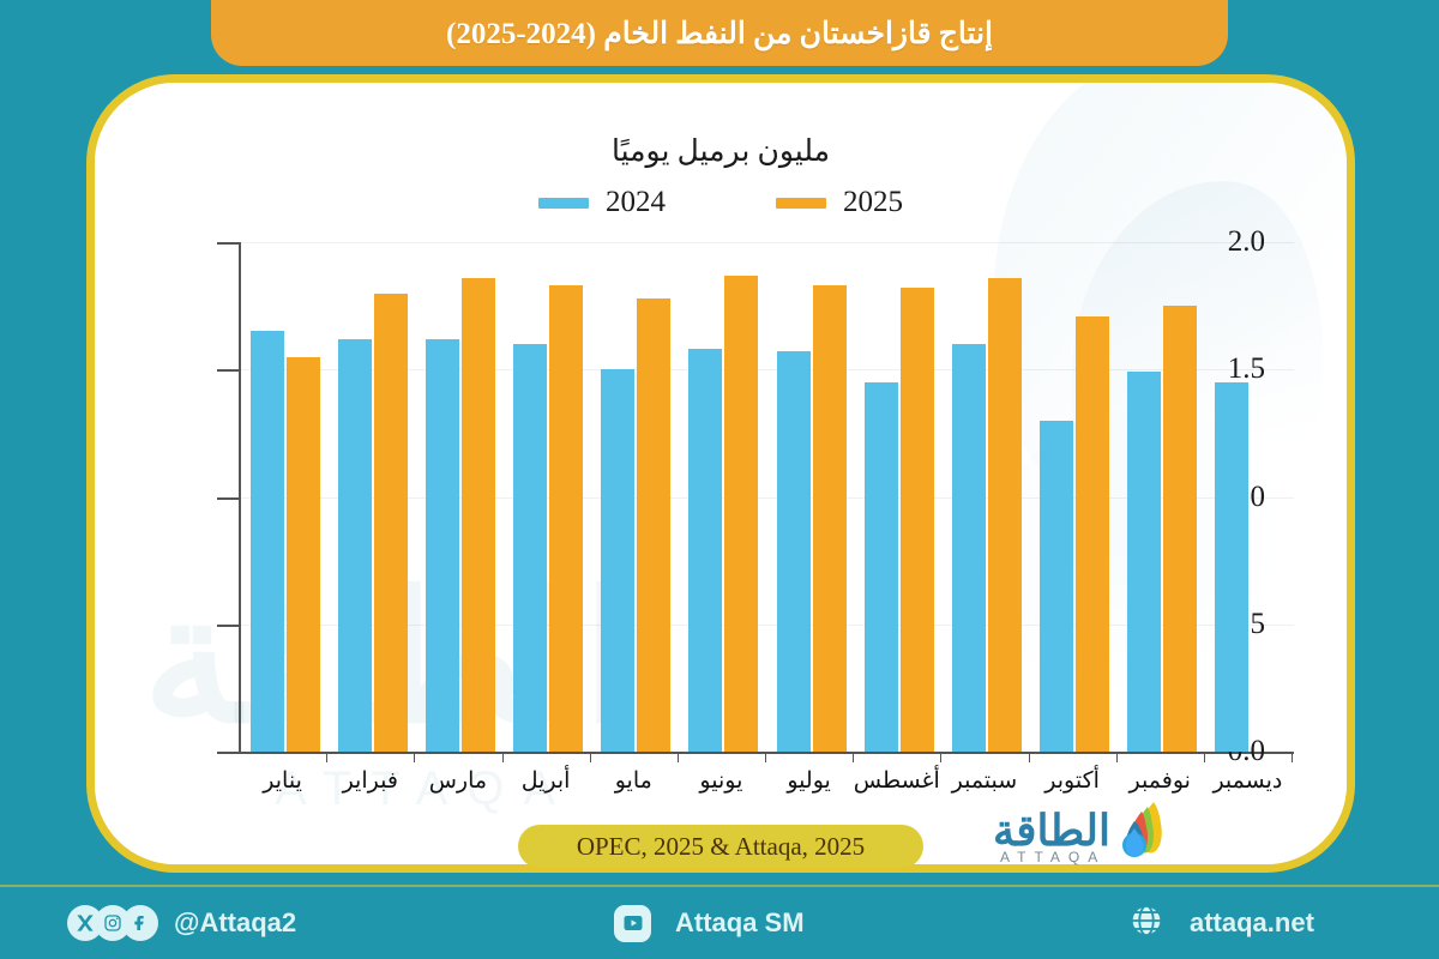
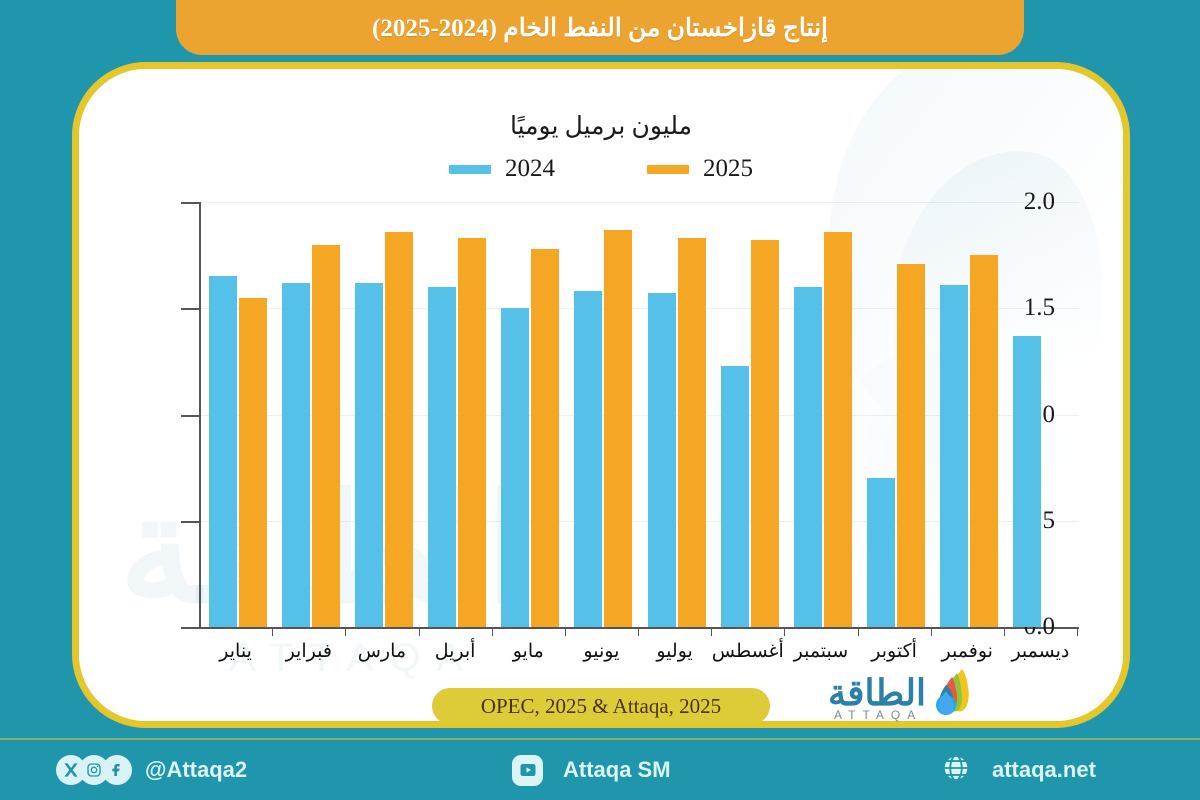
2024/أغسطس: 1.45 -> 1.23
2024/أكتوبر: 1.30 -> 0.70
2024/نوفمبر: 1.49 -> 1.61
2024/ديسمبر: 1.45 -> 1.37
